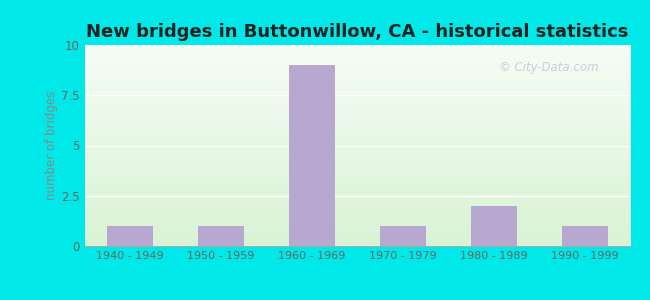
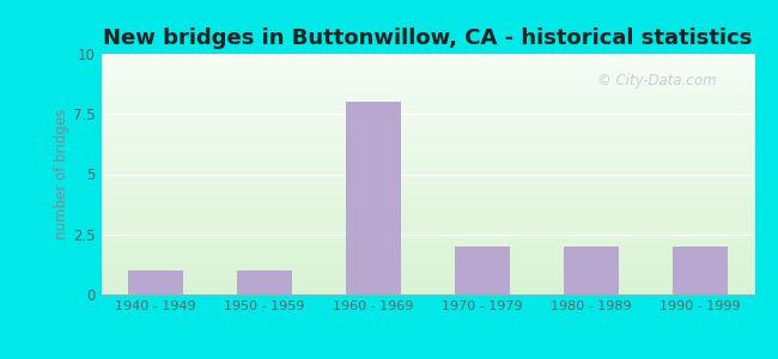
1960 - 1969: 9 -> 8
1970 - 1979: 1 -> 2
1990 - 1999: 1 -> 2
